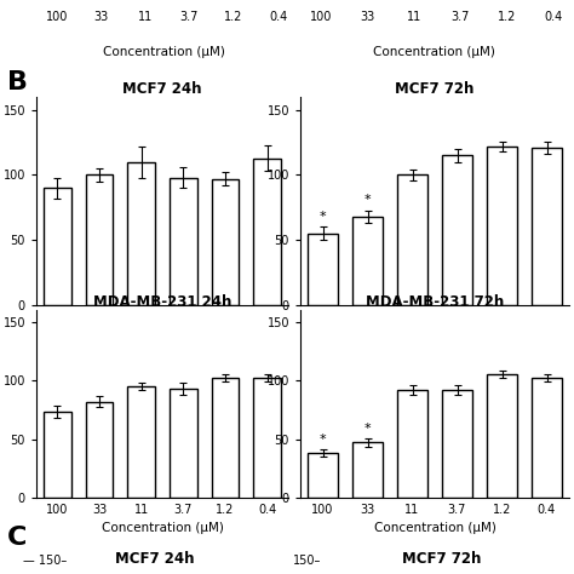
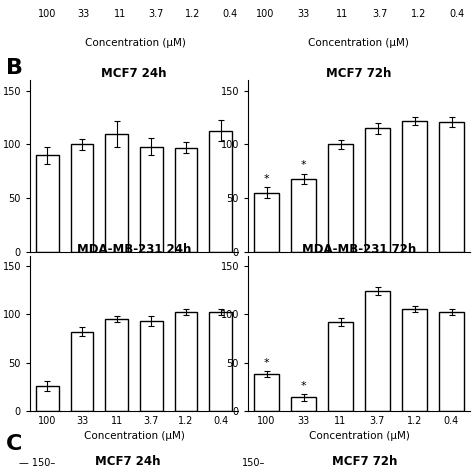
MDA-MB-231 24h/100: 73 -> 26
MDA-MB-231 72h/33: 47 -> 14
MDA-MB-231 72h/3.7: 92 -> 124
